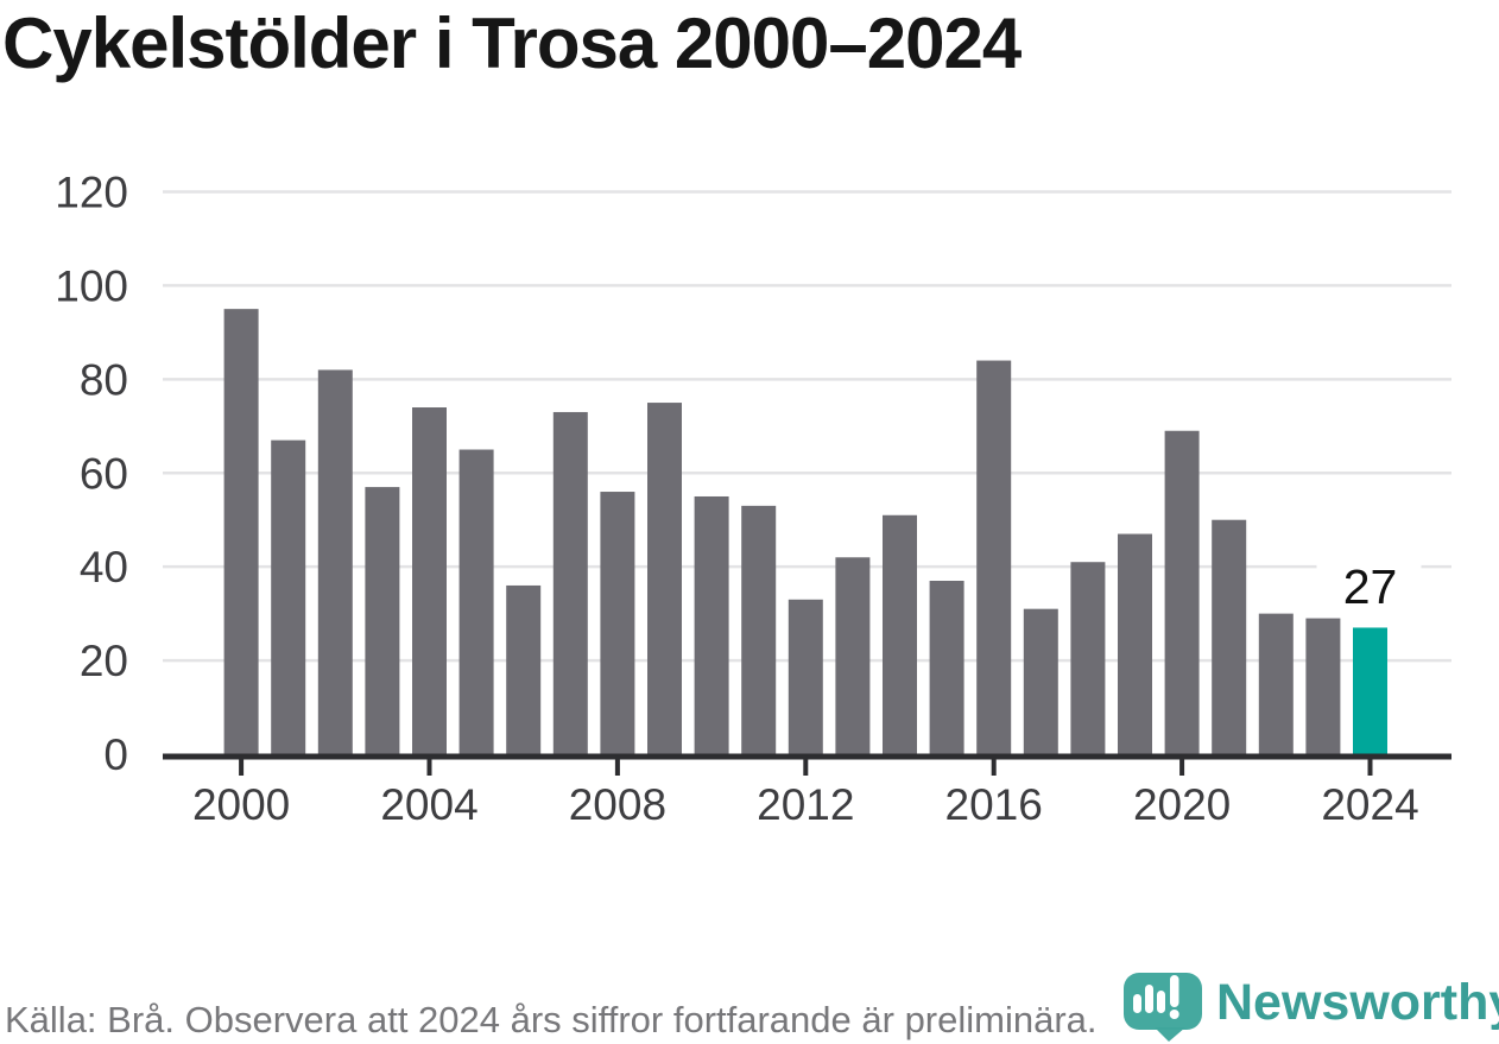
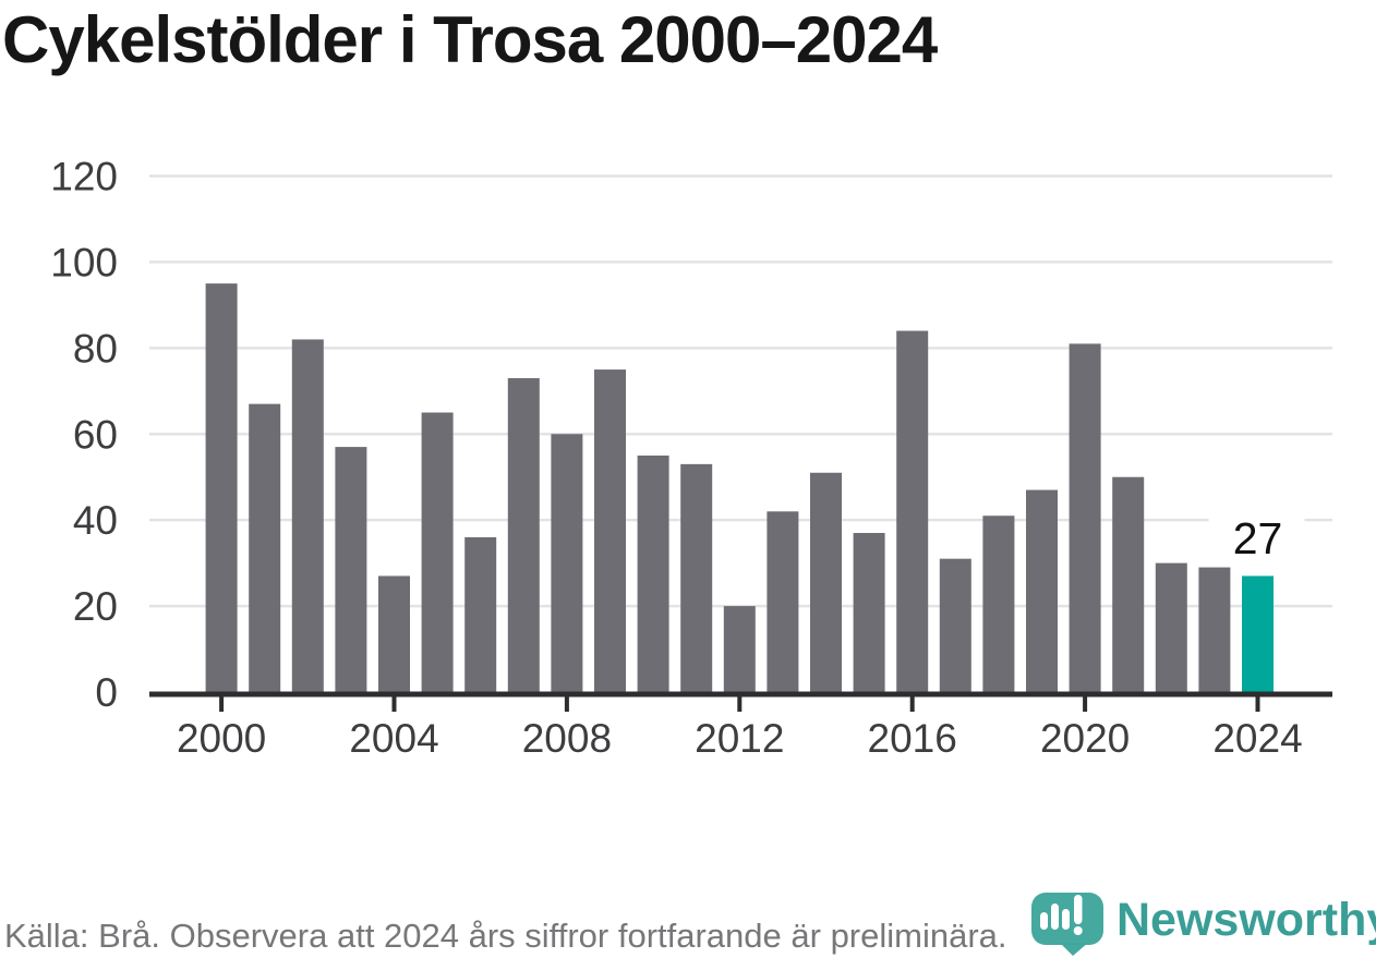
2004: 74 -> 27
2008: 56 -> 60
2012: 33 -> 20
2020: 69 -> 81
